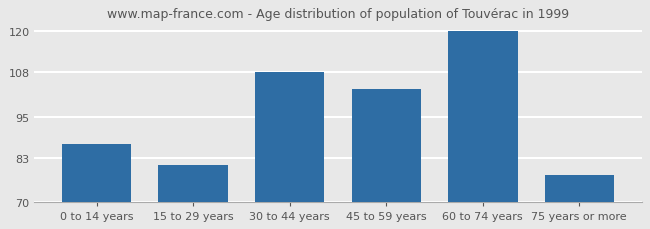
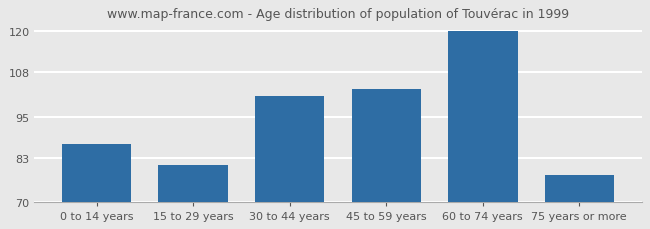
30 to 44 years: 108 -> 101
